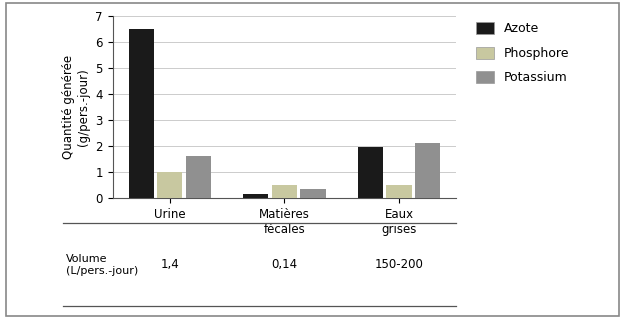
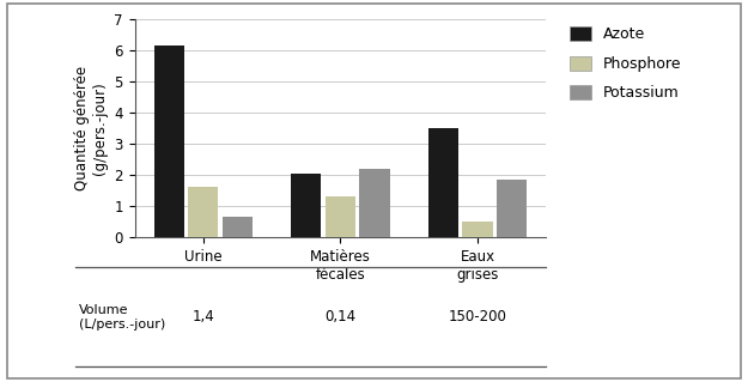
Azote/Urine: 6.50 -> 6.15
Phosphore/Urine: 1.0 -> 1.6
Potassium/Urine: 1.60 -> 0.65
Azote/Matières fécales: 0.15 -> 2.05
Phosphore/Matières fécales: 0.5 -> 1.3
Potassium/Matières fécales: 0.35 -> 2.20
Azote/Eaux grises: 1.95 -> 3.50
Potassium/Eaux grises: 2.10 -> 1.85
